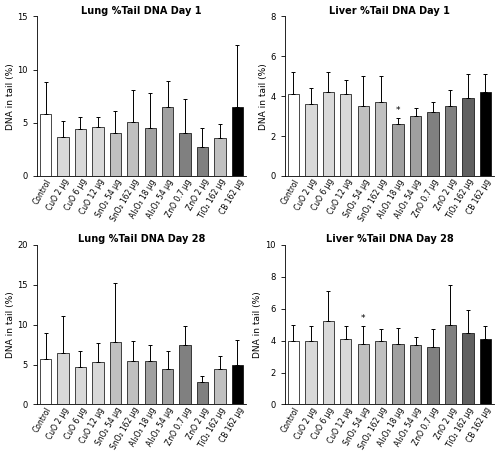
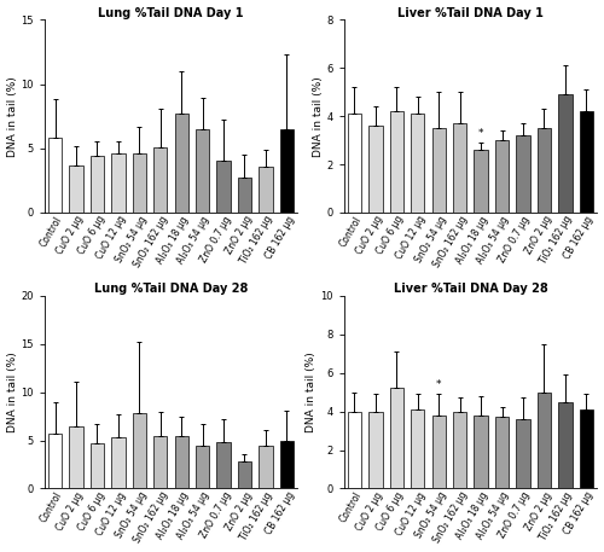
Lung %Tail DNA Day 1/SnO₂ 54 μg: 4.0 -> 4.6
Lung %Tail DNA Day 1/Al₂O₃ 18 μg: 4.5 -> 7.7
Liver %Tail DNA Day 1/TiO₂ 162 μg: 3.9 -> 4.9
Lung %Tail DNA Day 28/ZnO 0.7 μg: 7.4 -> 4.8
